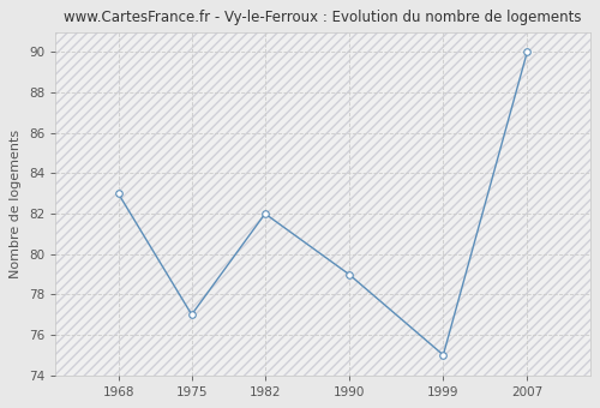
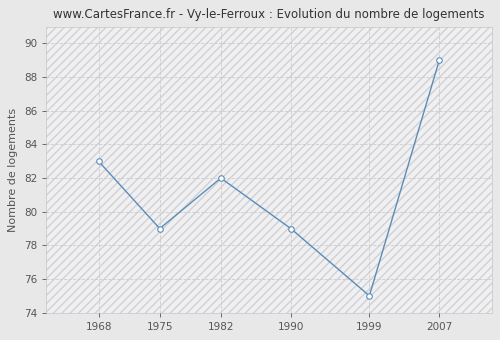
1975: 77 -> 79
2007: 90 -> 89
